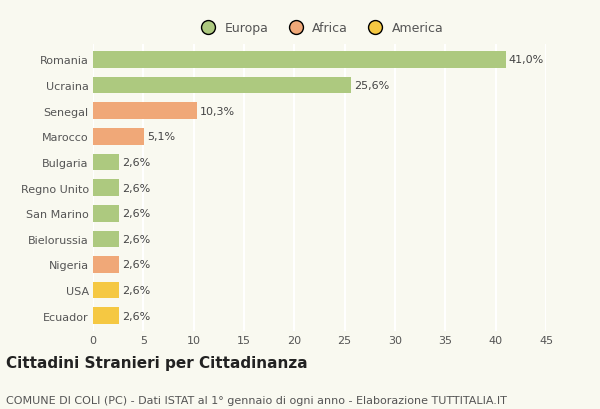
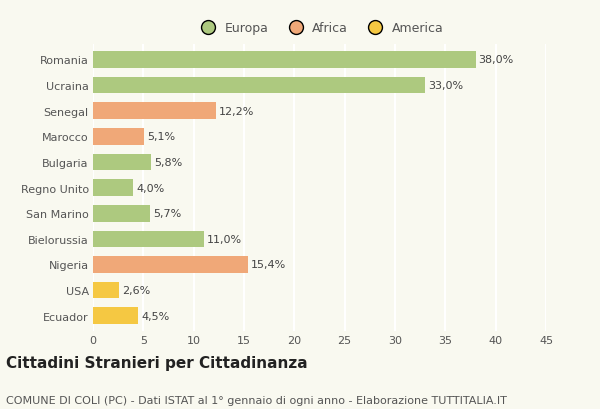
Romania: 41,0% -> 38,0%
Ucraina: 25,6% -> 33,0%
Senegal: 10,3% -> 12,2%
Bulgaria: 2,6% -> 5,8%
Regno Unito: 2,6% -> 4,0%
San Marino: 2,6% -> 5,7%
Bielorussia: 2,6% -> 11,0%
Nigeria: 2,6% -> 15,4%
Ecuador: 2,6% -> 4,5%
